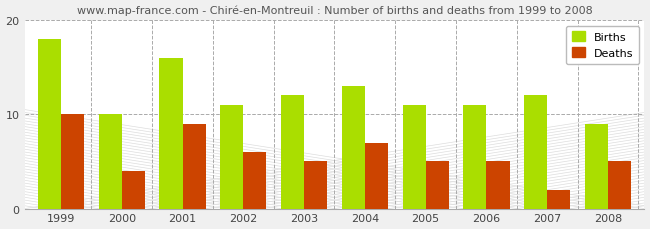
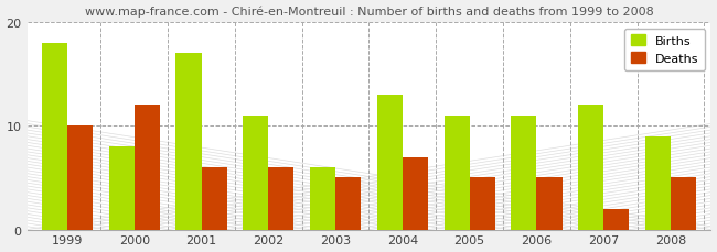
Births/2000: 10 -> 8
Deaths/2000: 4 -> 12
Births/2001: 16 -> 17
Deaths/2001: 9 -> 6
Births/2003: 12 -> 6
